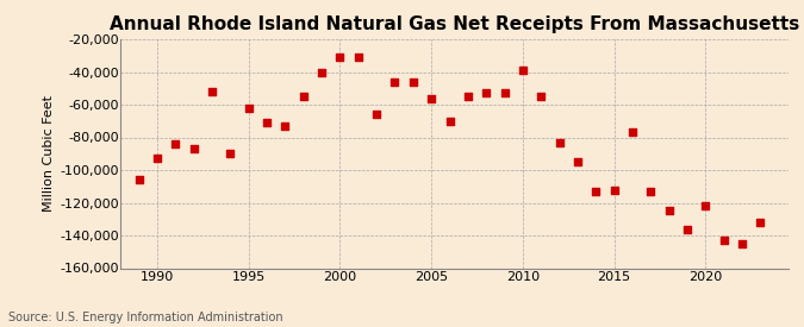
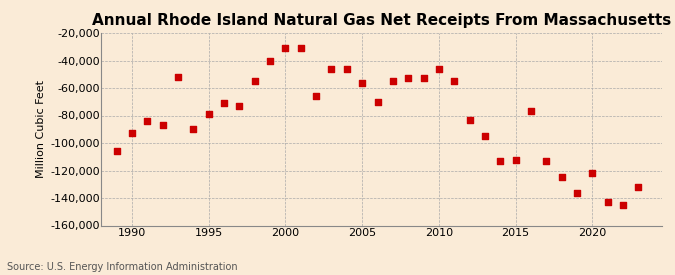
1995: -62,000 -> -79,000
2010: -39,000 -> -46,000
